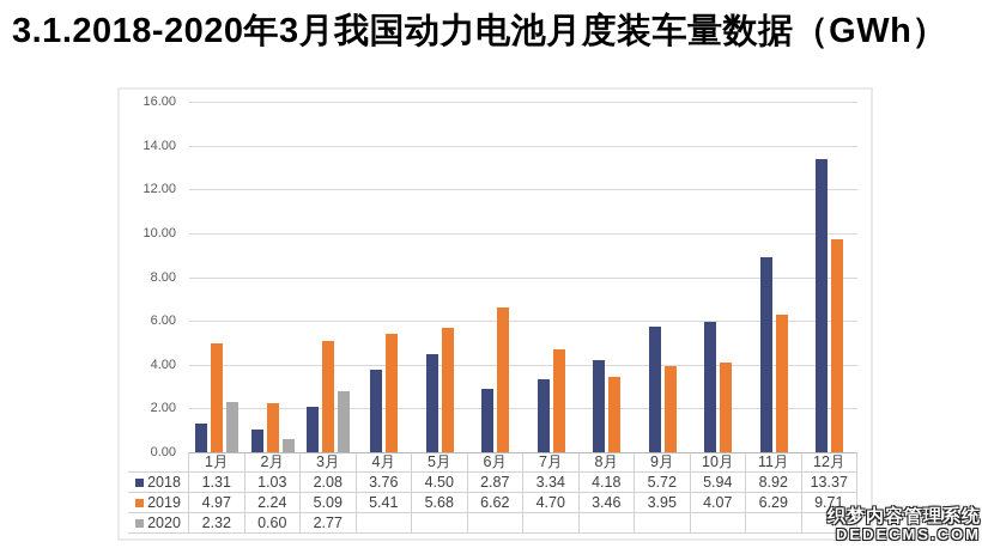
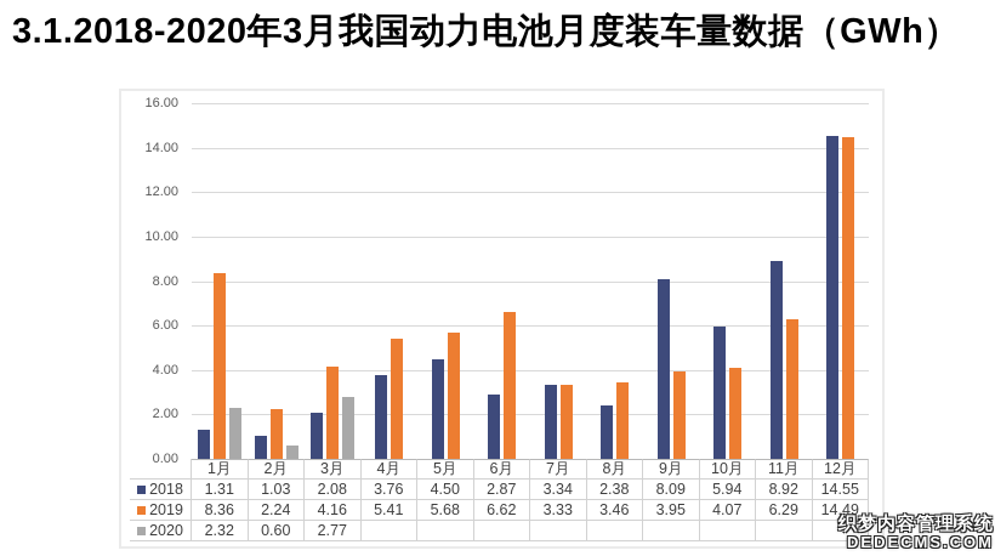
2019/1月: 4.97 -> 8.36
2019/3月: 5.09 -> 4.16
2019/7月: 4.70 -> 3.33
2018/8月: 4.18 -> 2.38
2018/9月: 5.72 -> 8.09
2018/12月: 13.37 -> 14.55
2019/12月: 9.71 -> 14.49
